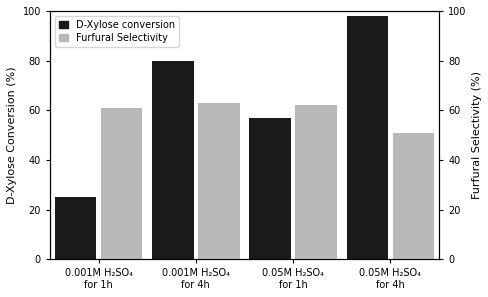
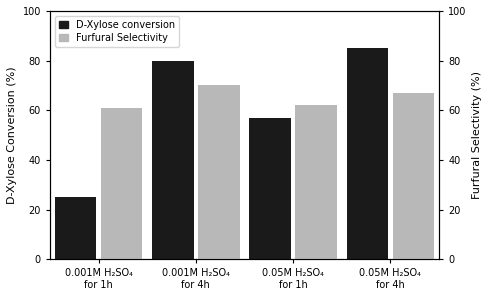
Furfural Selectivity/0.001M H₂SO₄ for 4h: 63 -> 70
D-Xylose conversion/0.05M H₂SO₄ for 4h: 98 -> 85
Furfural Selectivity/0.05M H₂SO₄ for 4h: 51 -> 67
